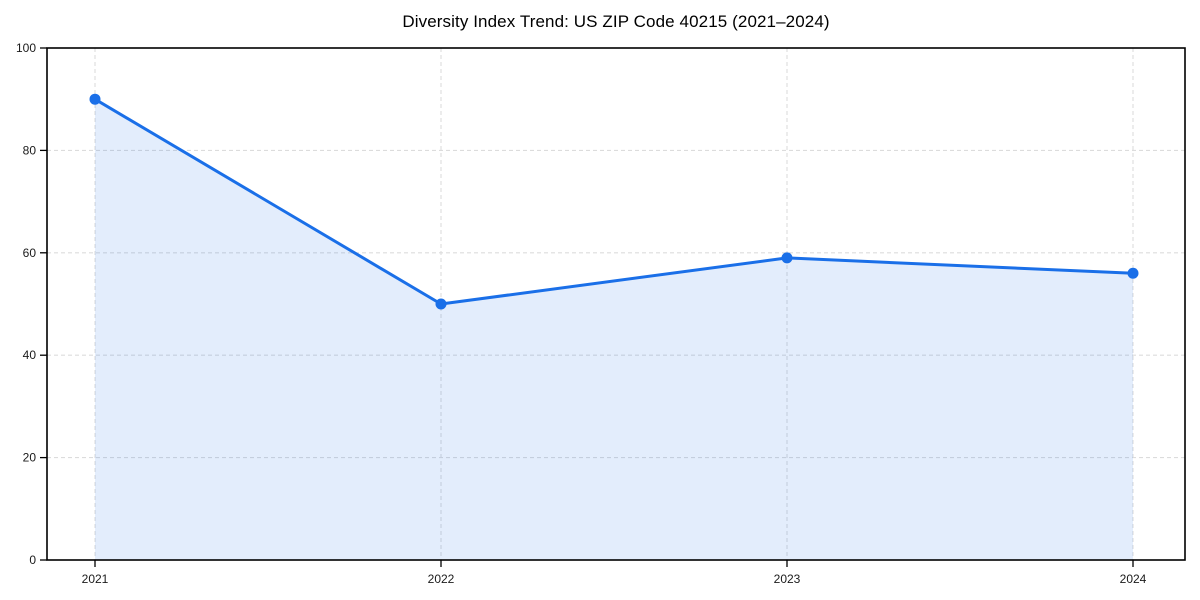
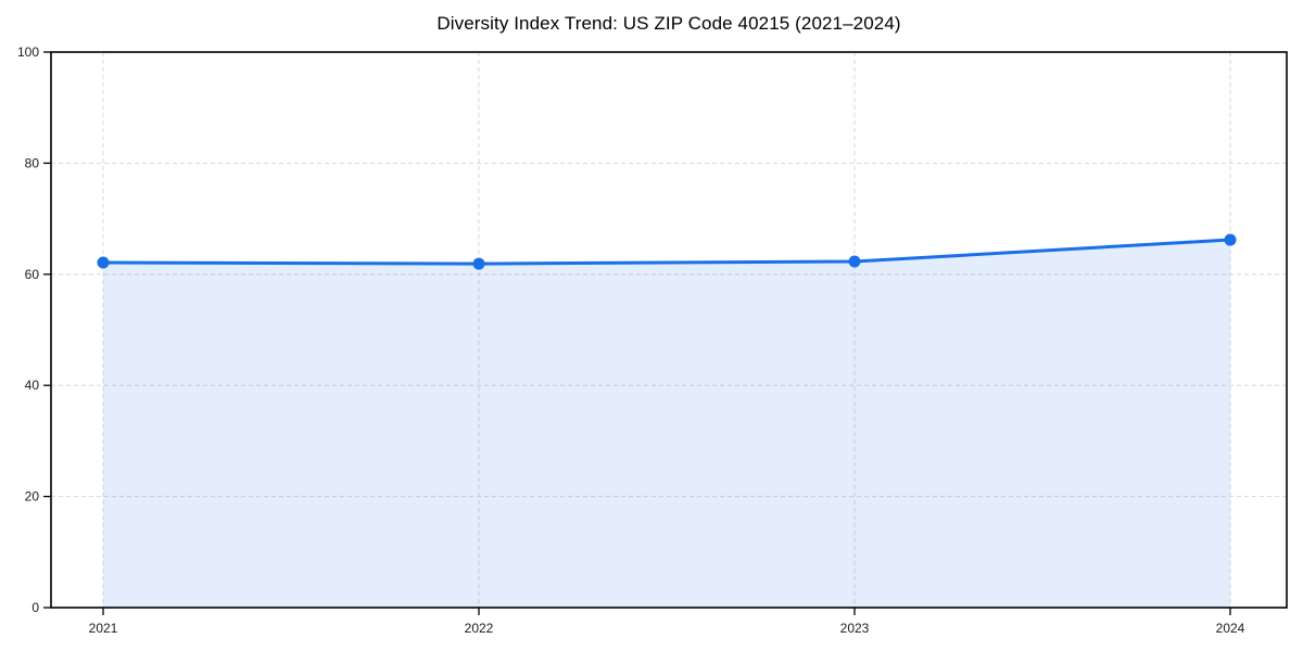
2021: 90 -> 62
2022: 50 -> 62
2023: 59 -> 62
2024: 56 -> 66
